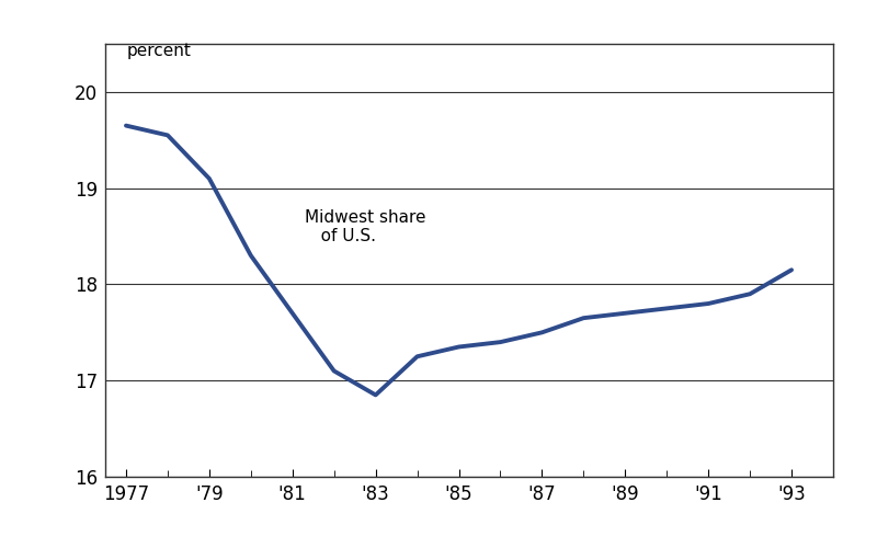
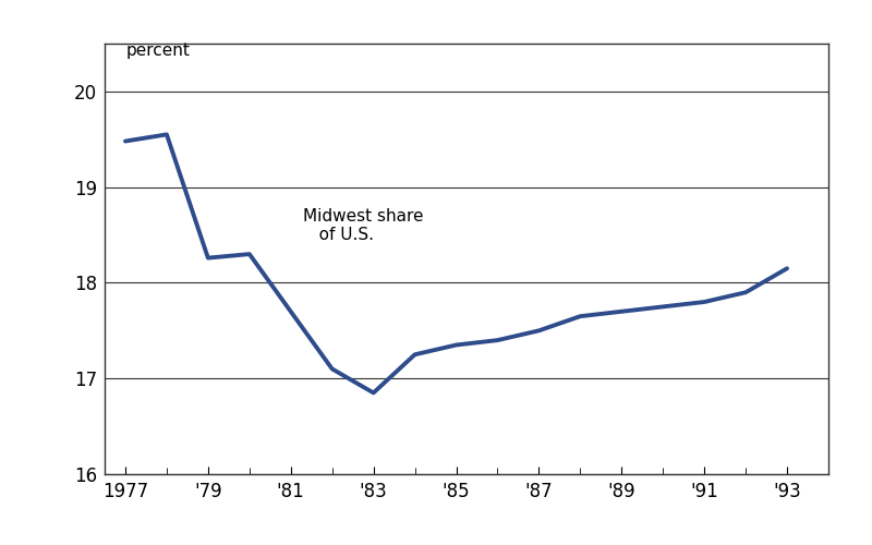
1977: 19.65 -> 19.48
'79: 19.10 -> 18.26
